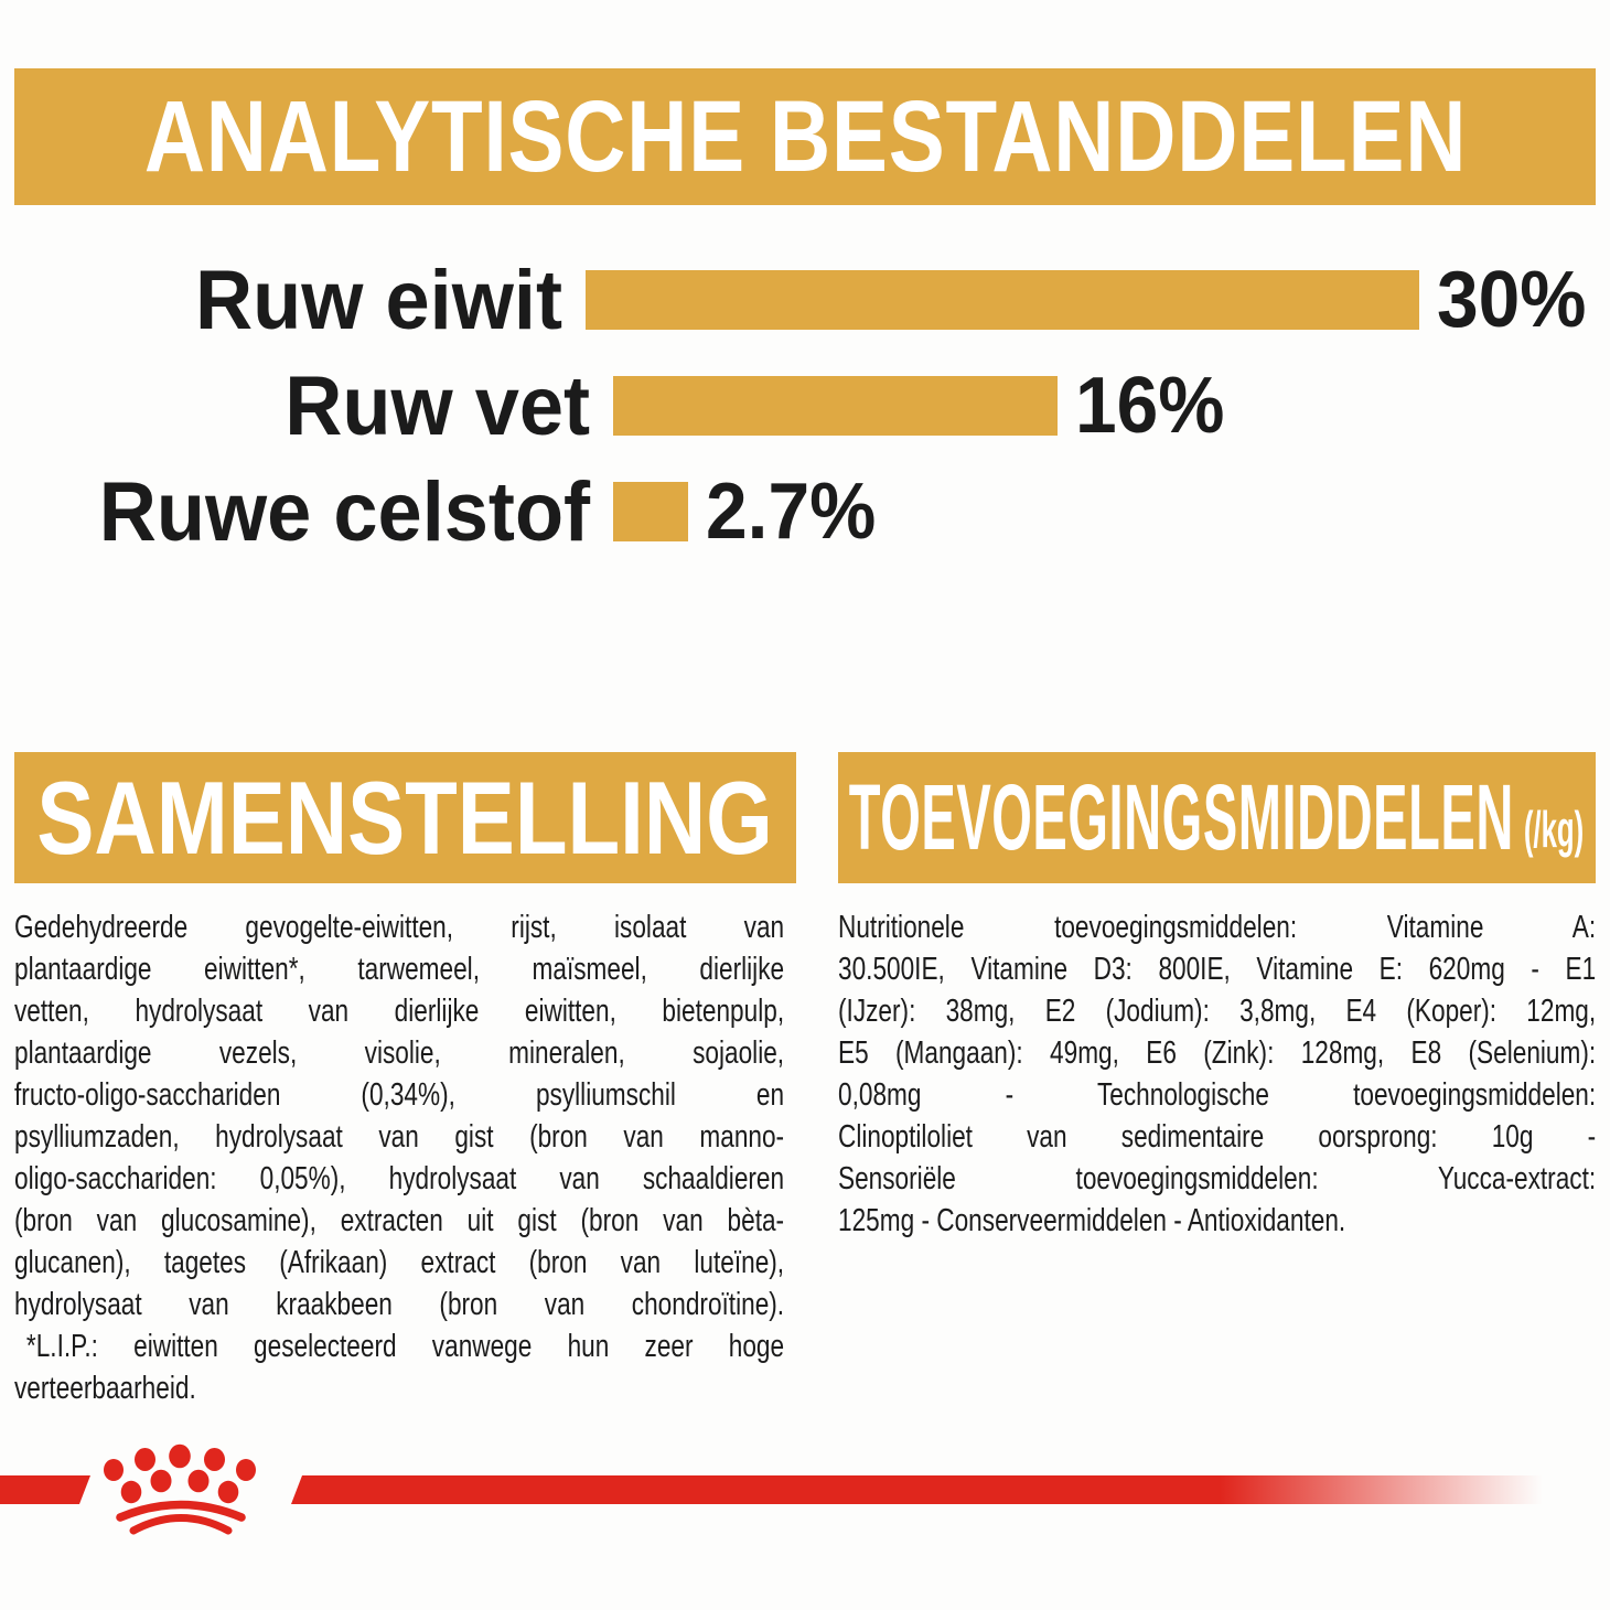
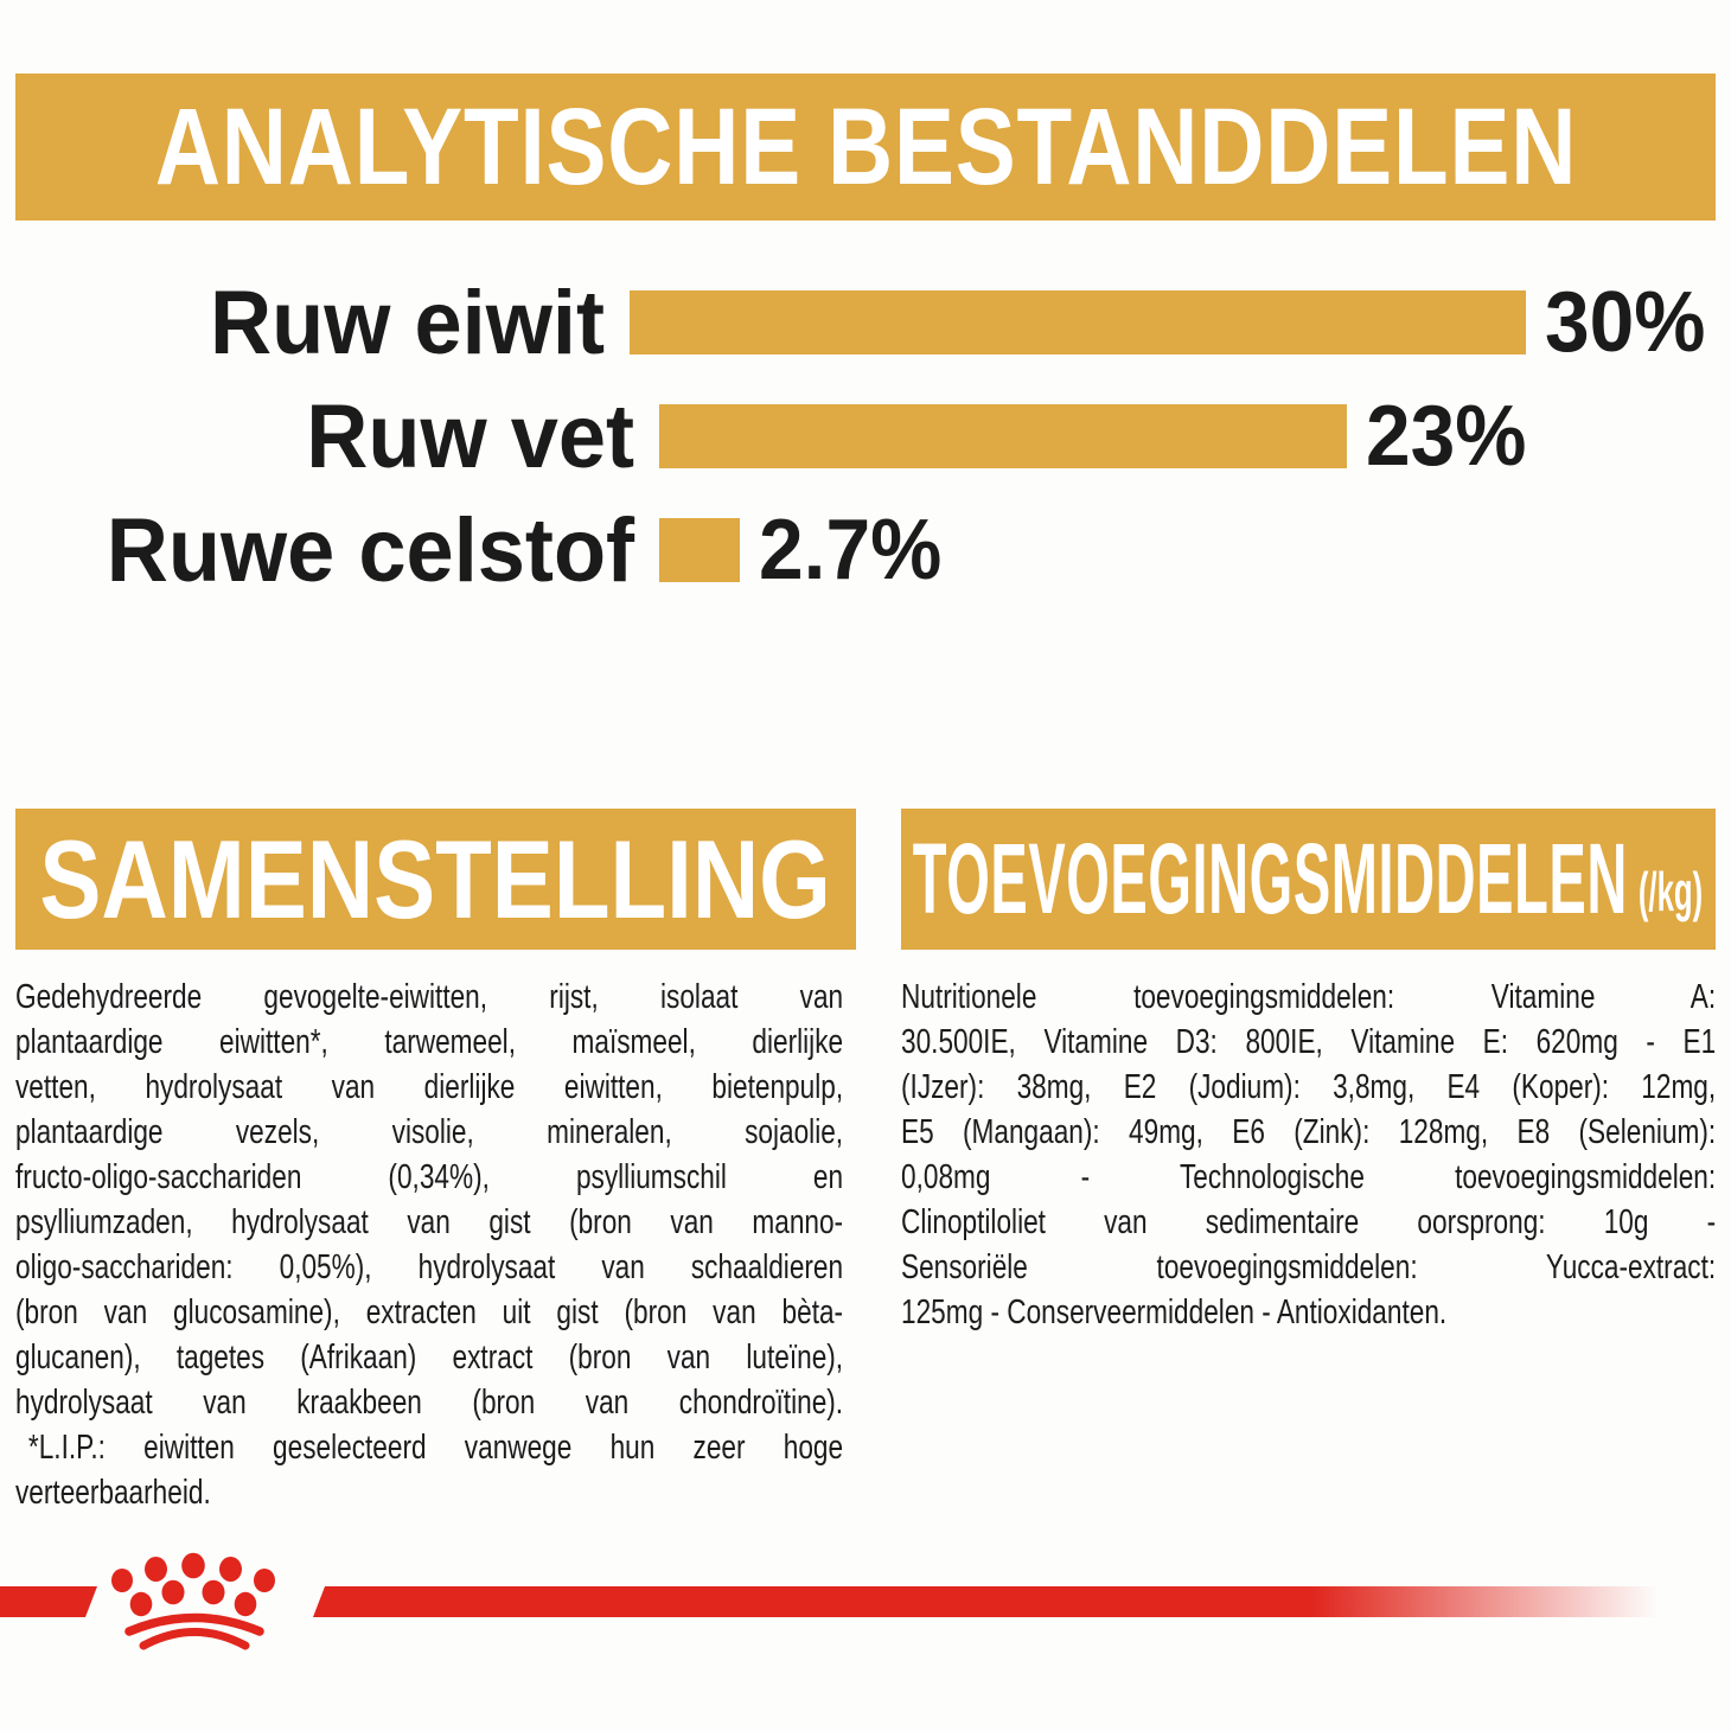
Ruw vet: 16% -> 23%
